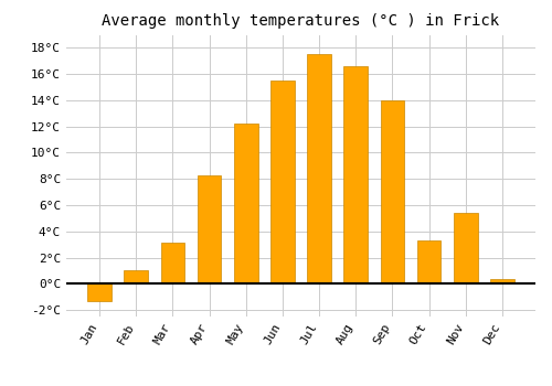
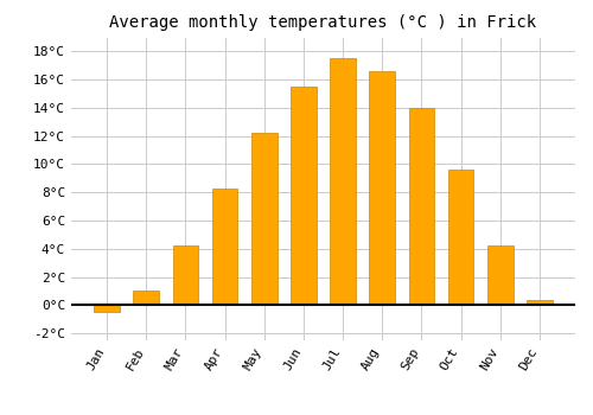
Jan: -1.3°C -> -0.5°C
Mar: 3.1°C -> 4.2°C
Oct: 3.3°C -> 9.6°C
Nov: 5.4°C -> 4.2°C
